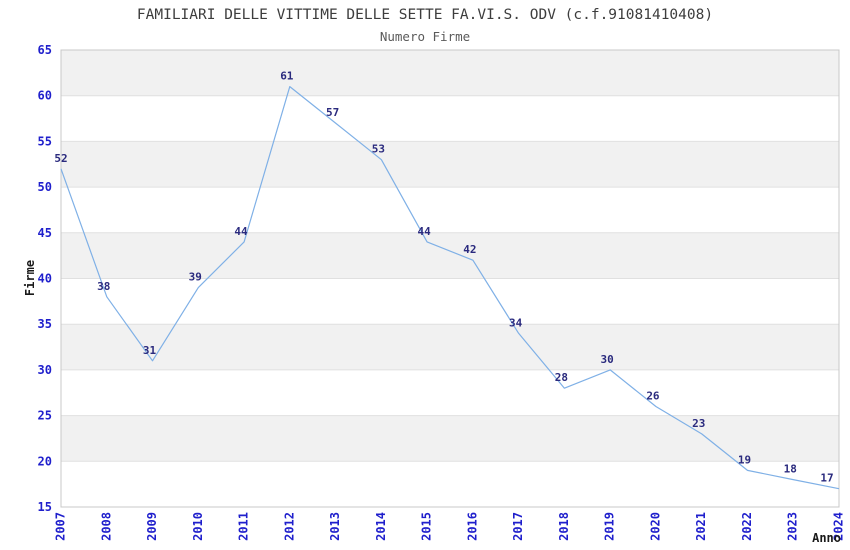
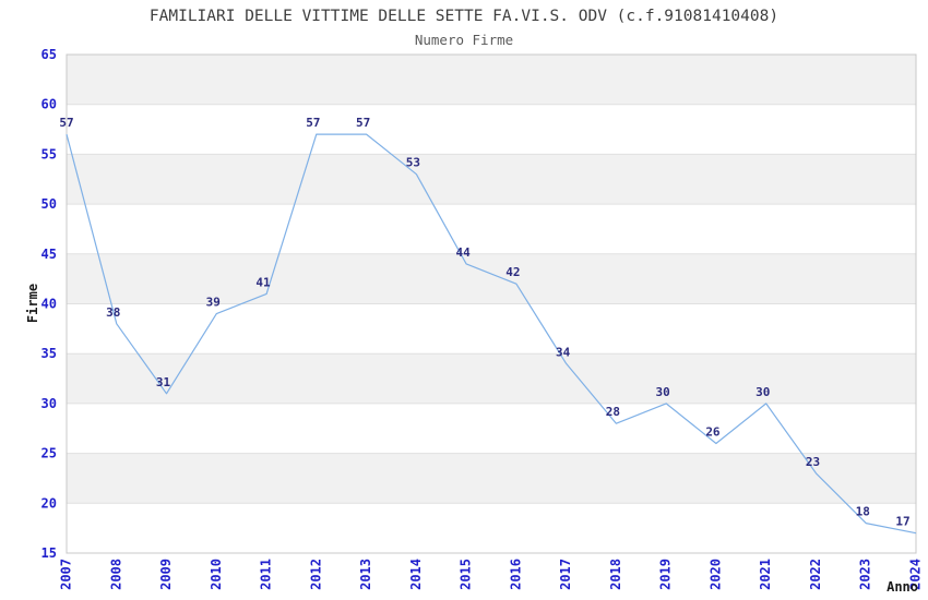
2007: 52 -> 57
2011: 44 -> 41
2012: 61 -> 57
2021: 23 -> 30
2022: 19 -> 23
